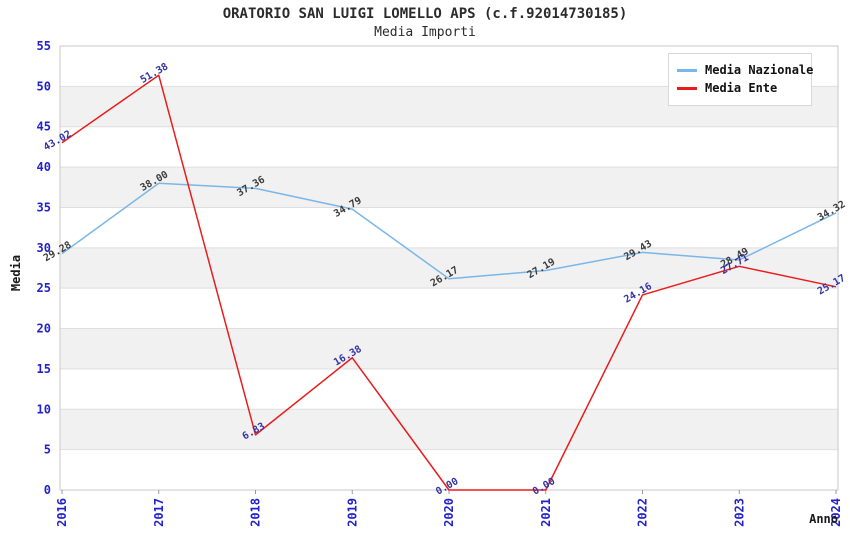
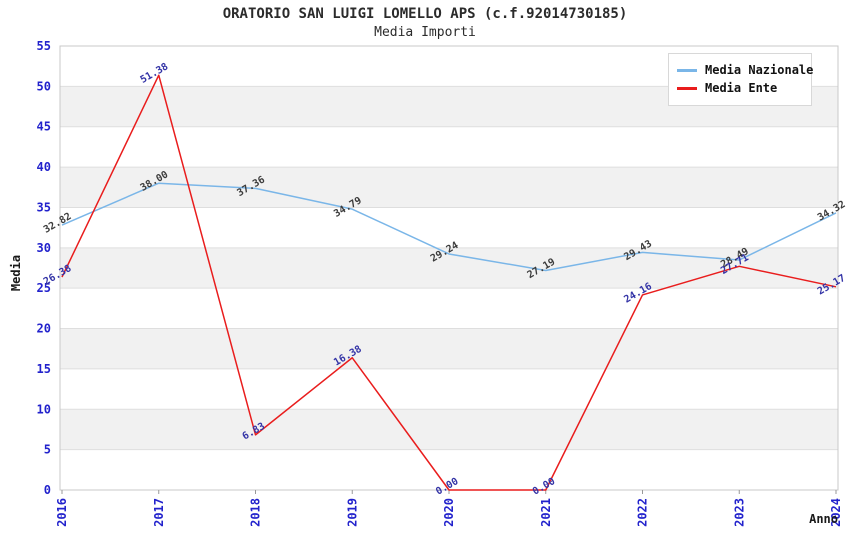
Media Nazionale/2016: 29.28 -> 32.82
Media Ente/2016: 43.02 -> 26.38
Media Nazionale/2020: 26.17 -> 29.24
